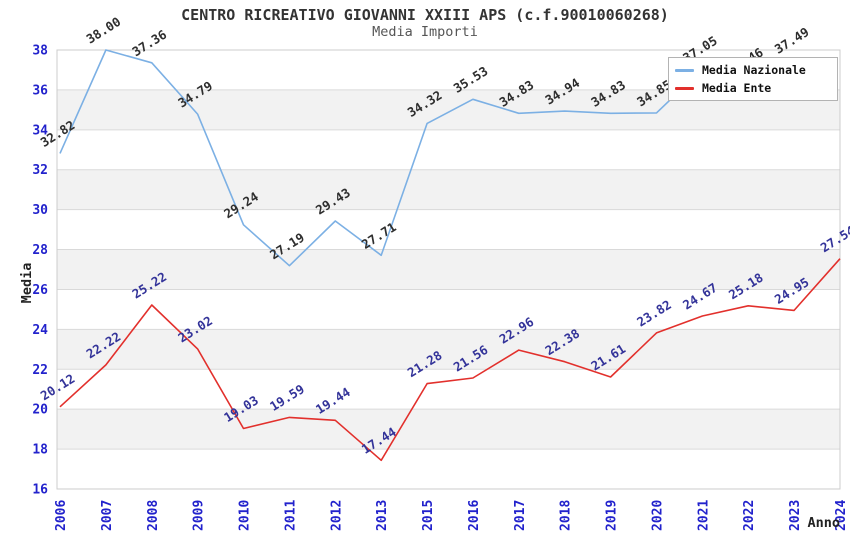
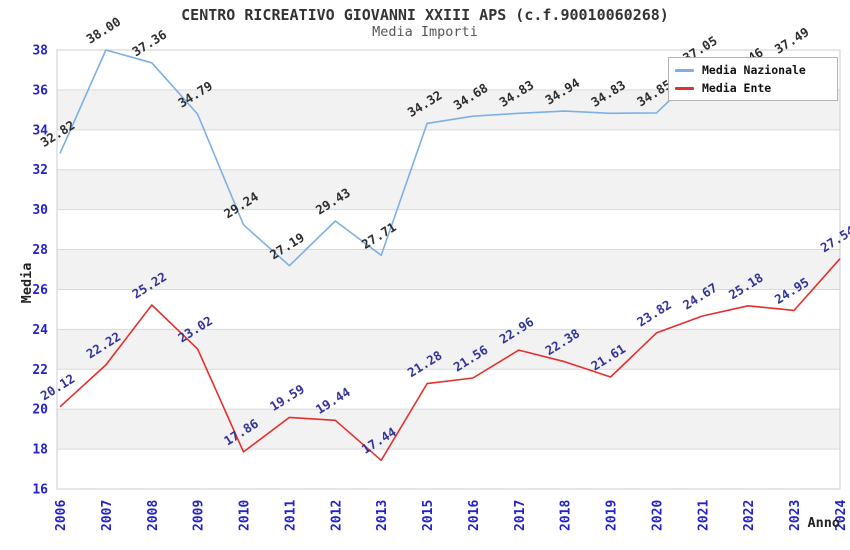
Media Ente/2010: 19.03 -> 17.86
Media Nazionale/2016: 35.53 -> 34.68
